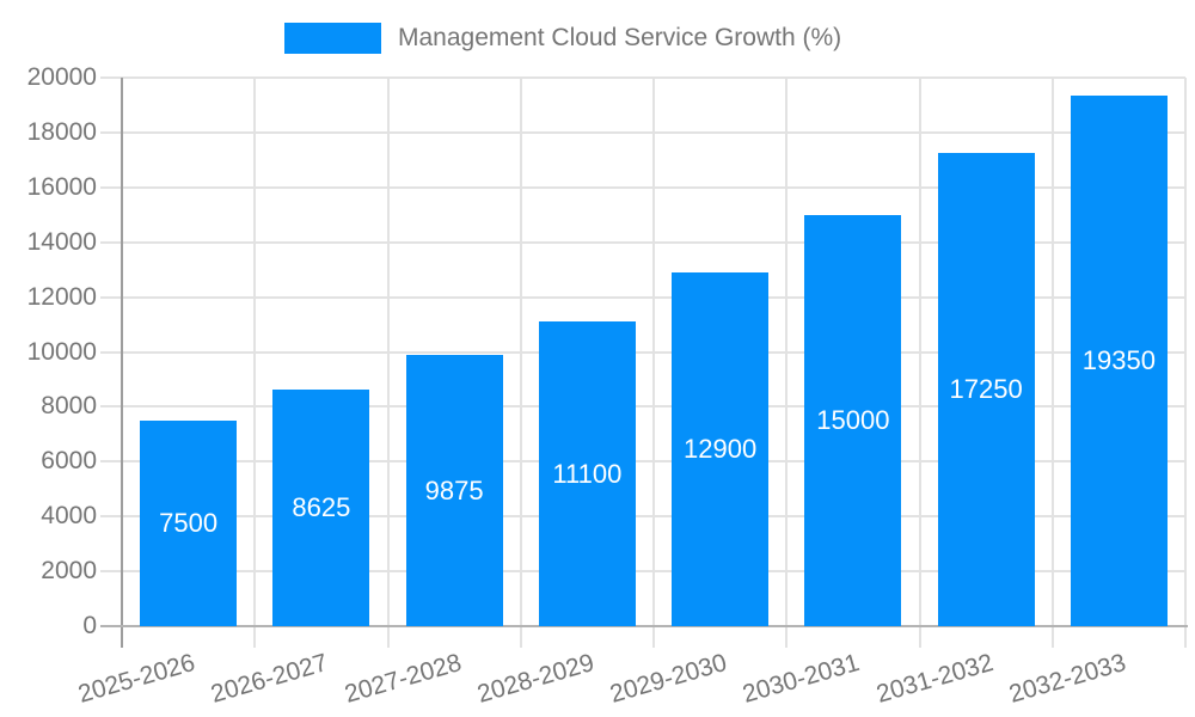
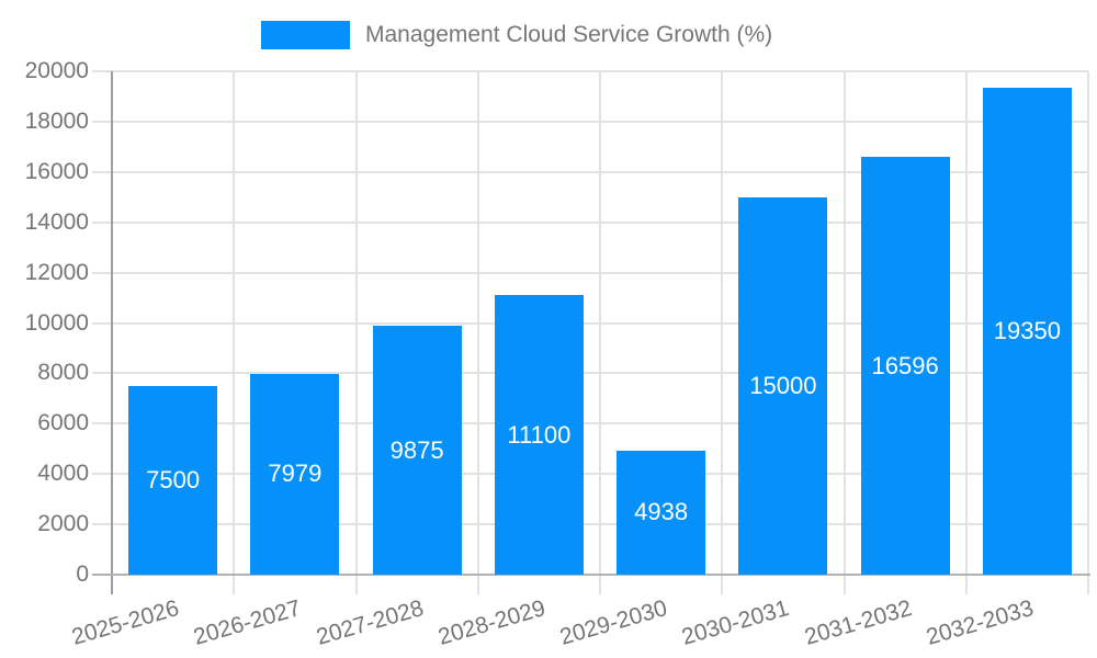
2026-2027: 8625 -> 7979
2029-2030: 12900 -> 4938
2031-2032: 17250 -> 16596
